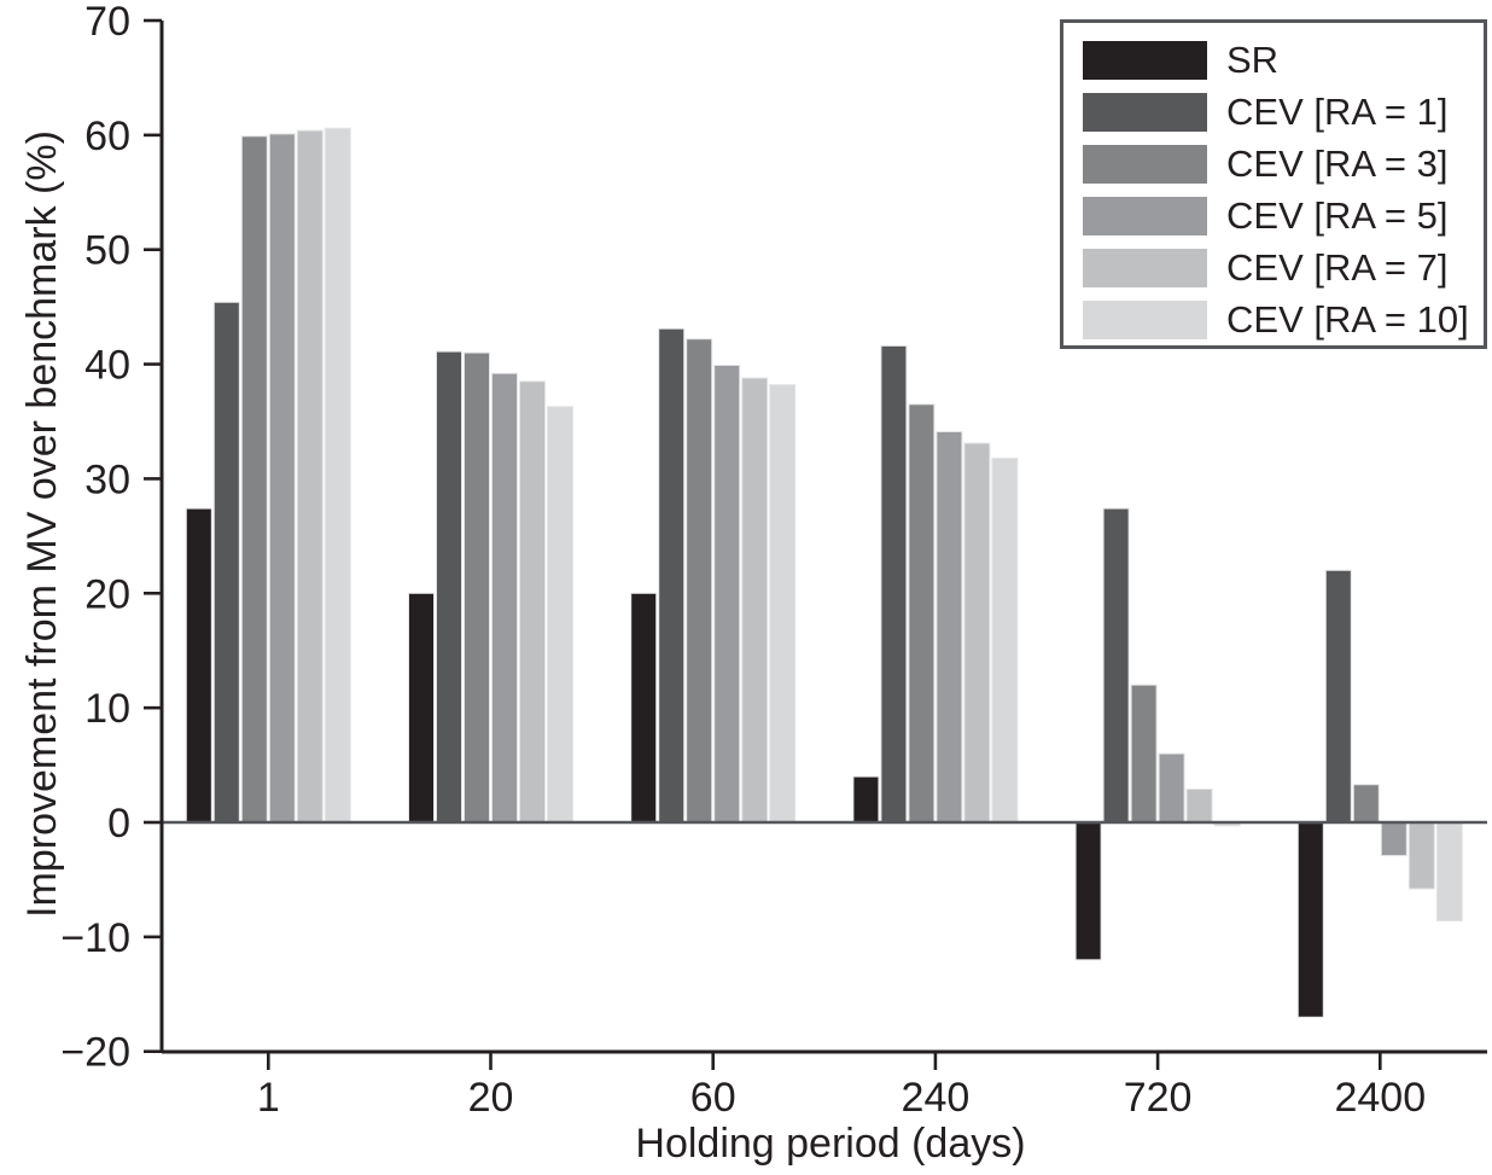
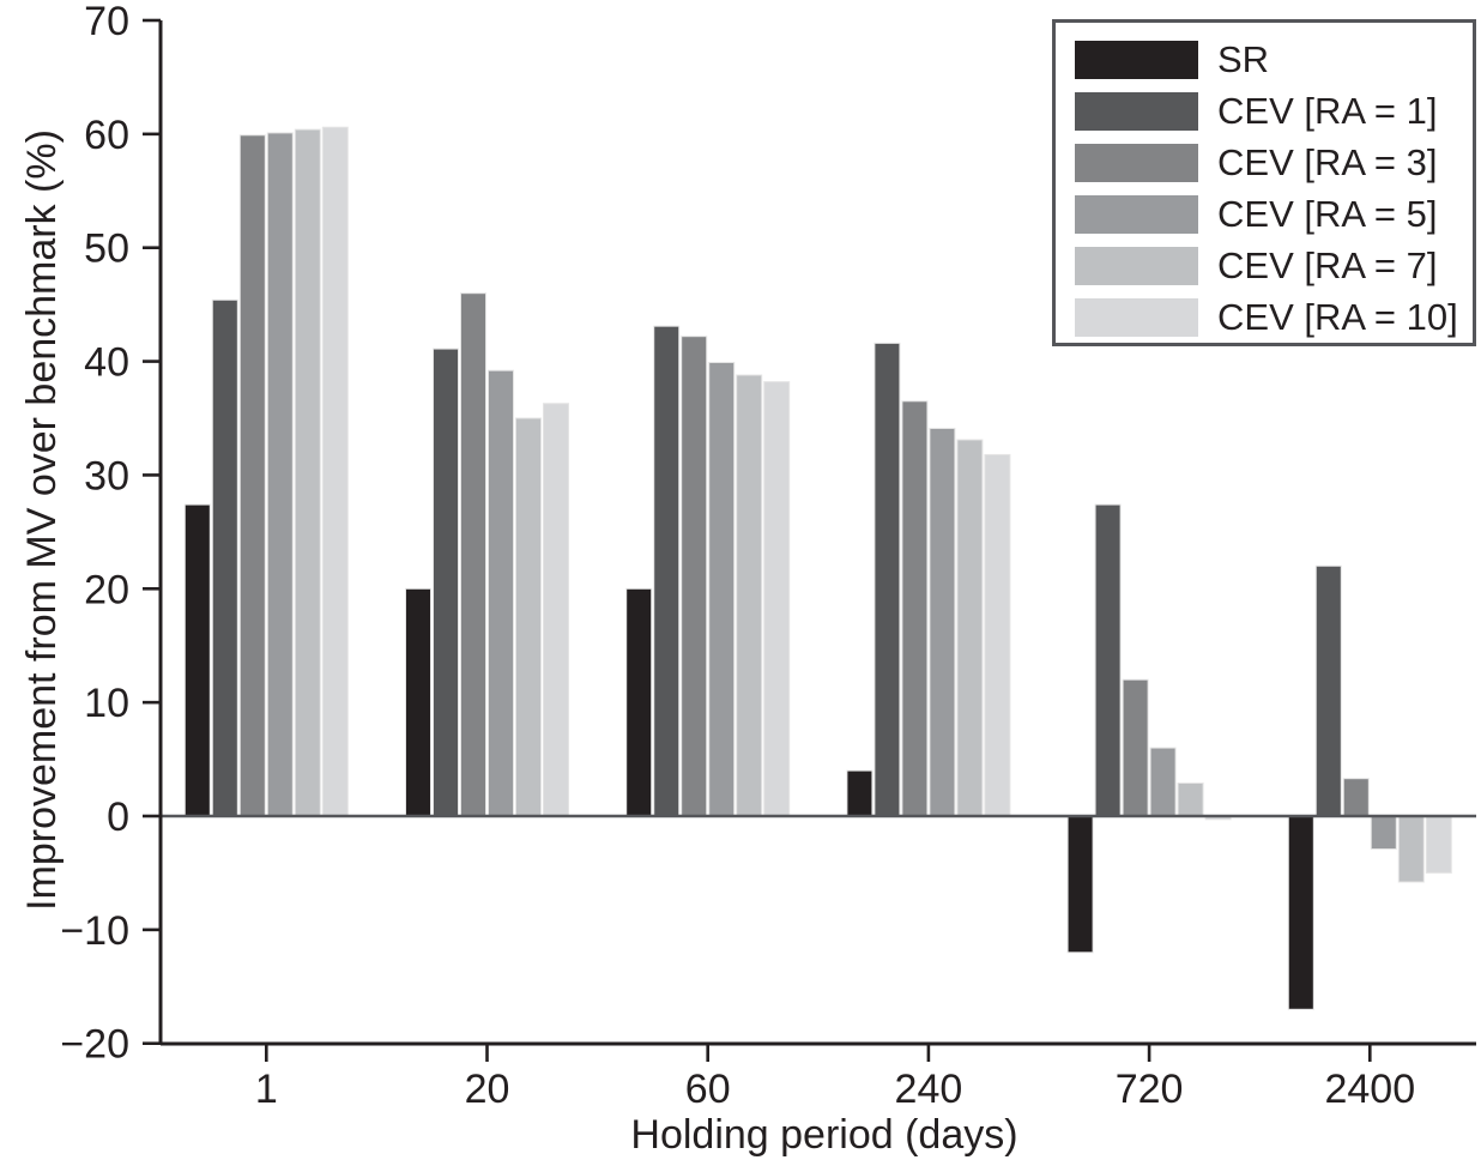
CEV [RA = 3]/20: 41 -> 46
CEV [RA = 7]/20: 38 -> 35
CEV [RA = 10]/2400: -9 -> -5
